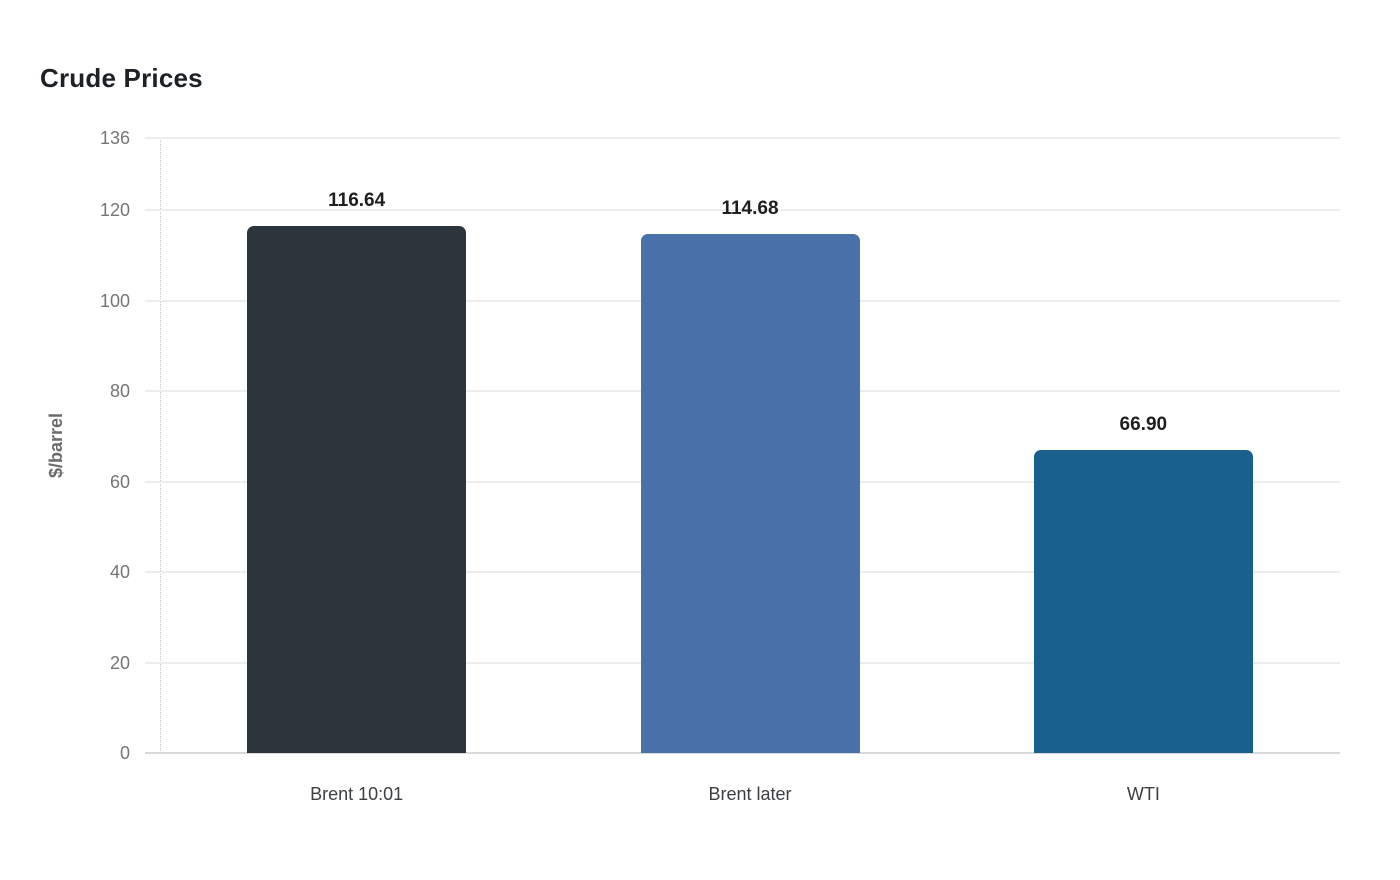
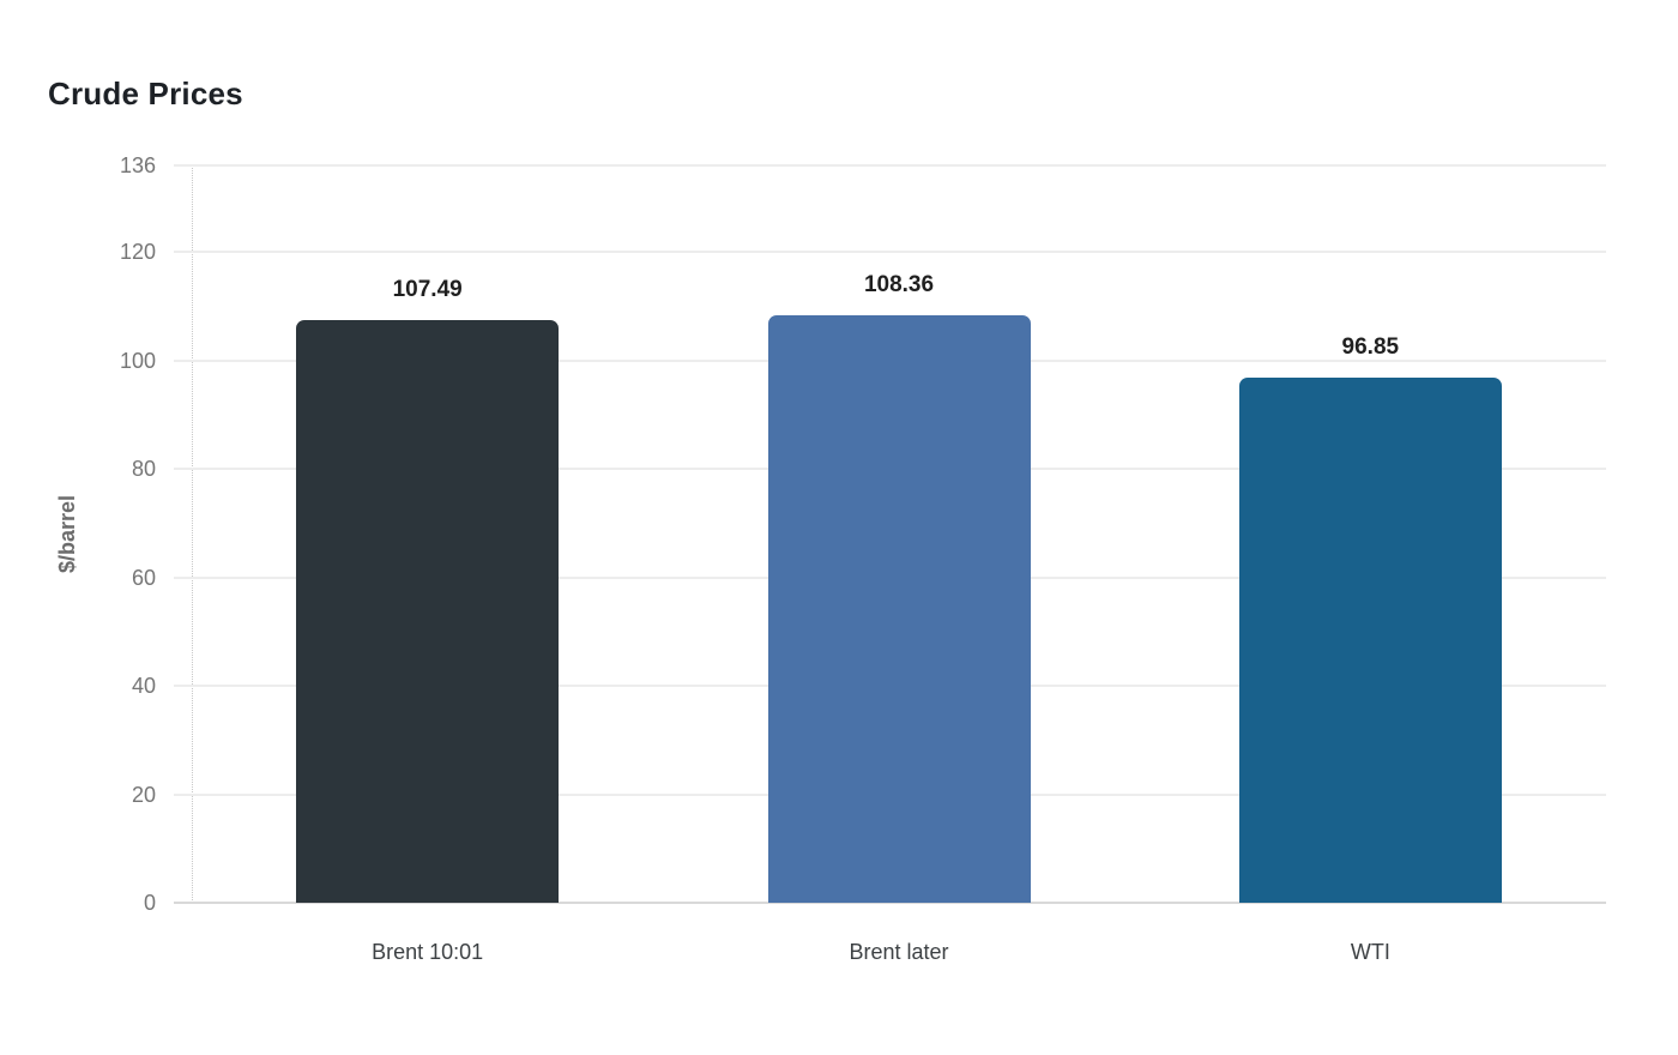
Brent 10:01: 116.64 -> 107.49
Brent later: 114.68 -> 108.36
WTI: 66.90 -> 96.85
